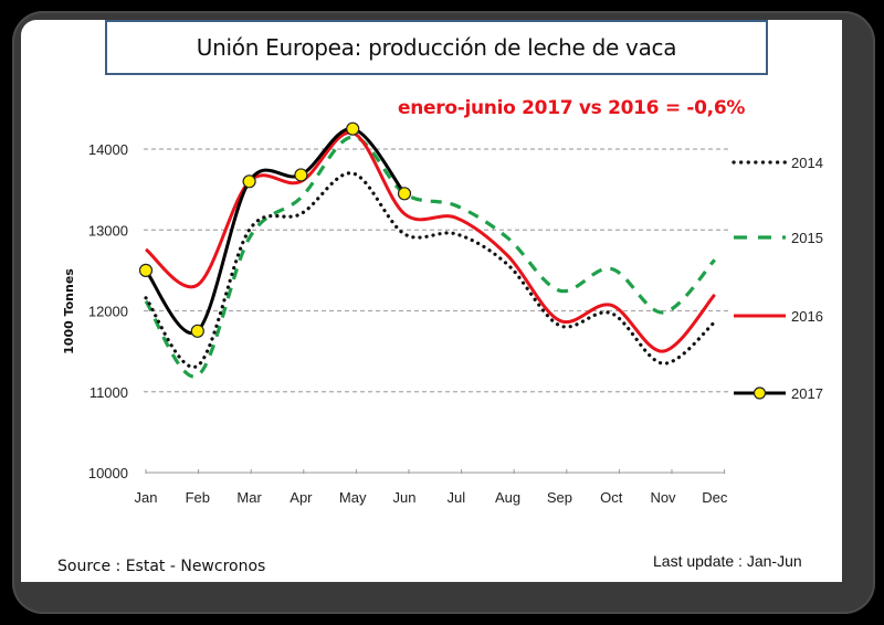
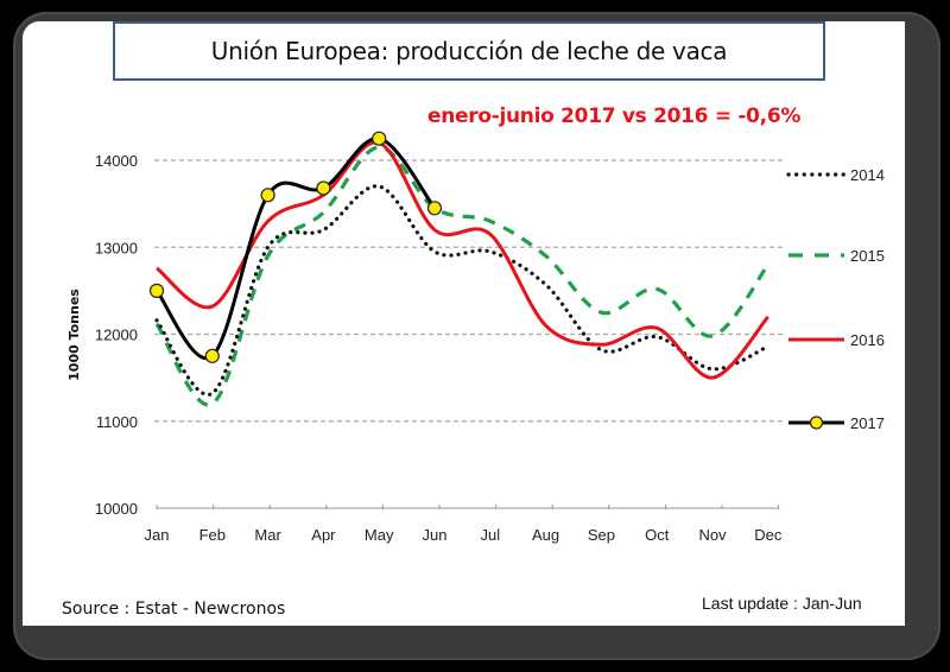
2016/Mar: 13600 -> 13300
2016/Aug: 12700 -> 12100
2014/Nov: 11400 -> 11600
2015/Dec: 12600 -> 12800
